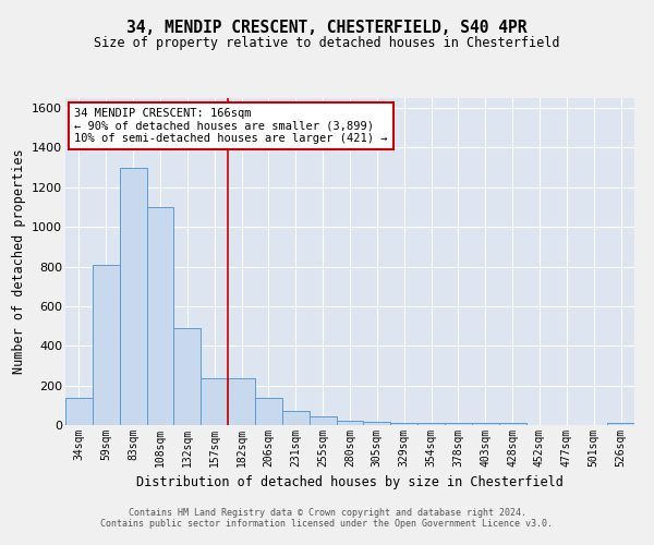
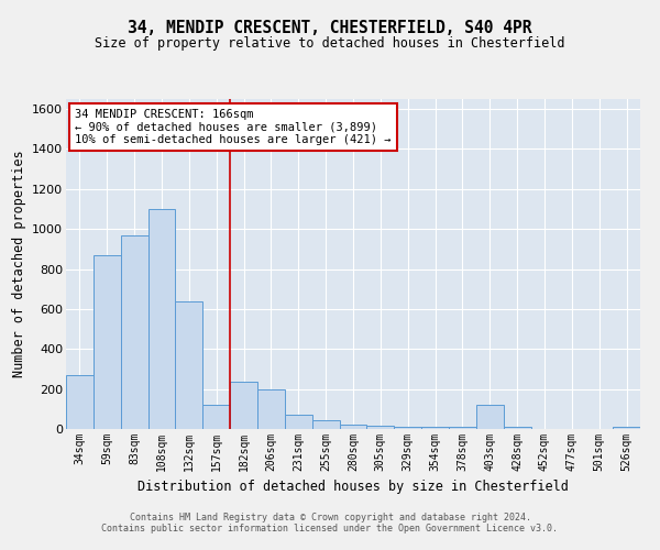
34sqm: 140 -> 270
59sqm: 810 -> 870
83sqm: 1300 -> 970
132sqm: 490 -> 640
157sqm: 240 -> 120
206sqm: 140 -> 200
403sqm: 10 -> 120
